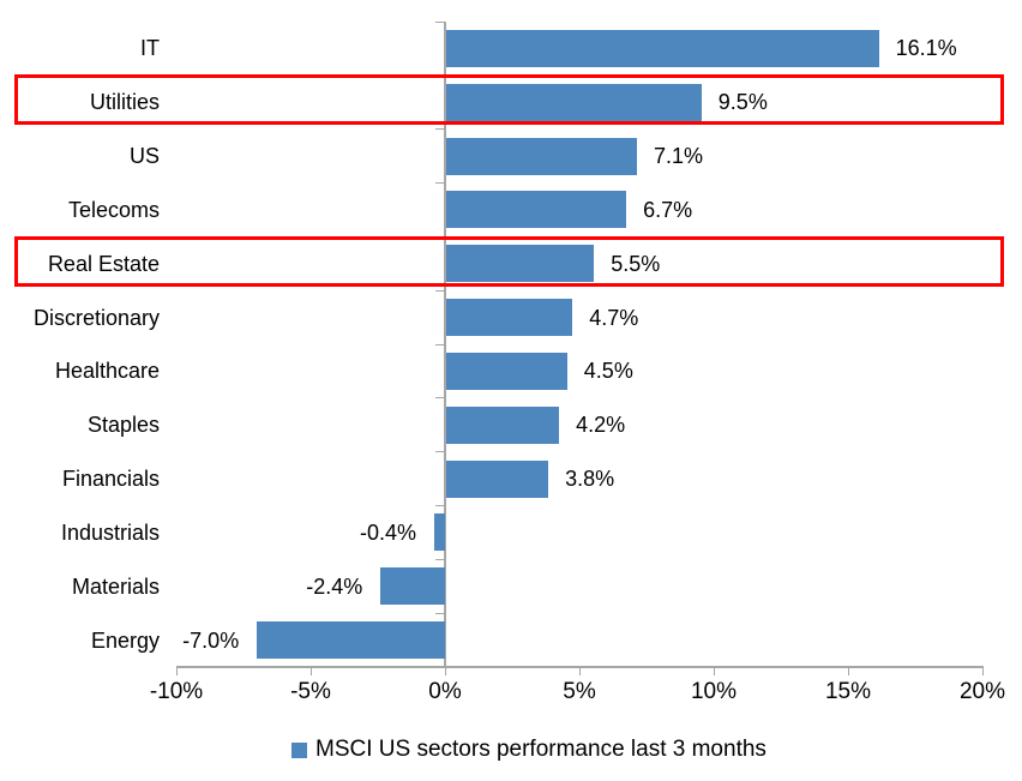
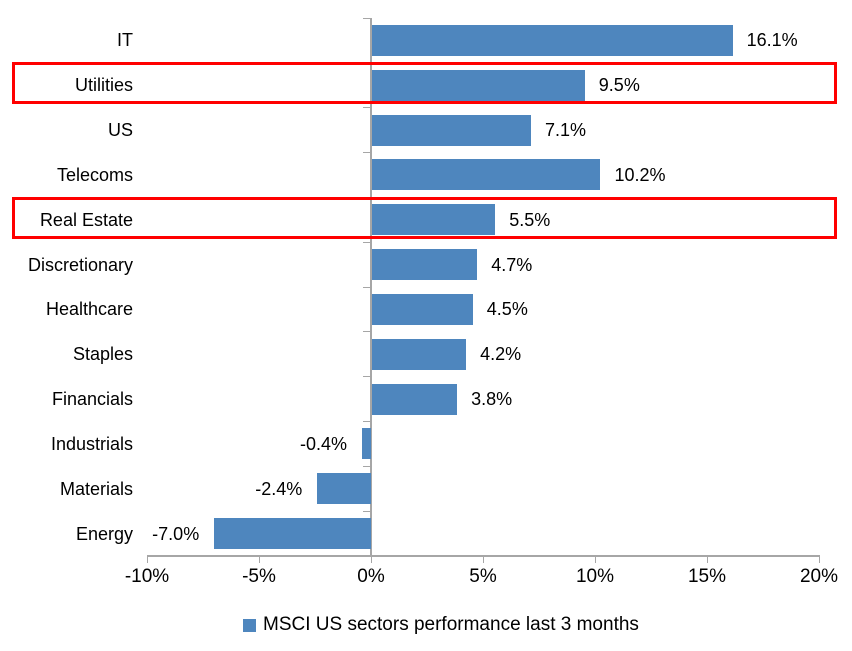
Telecoms: 6.7% -> 10.2%
